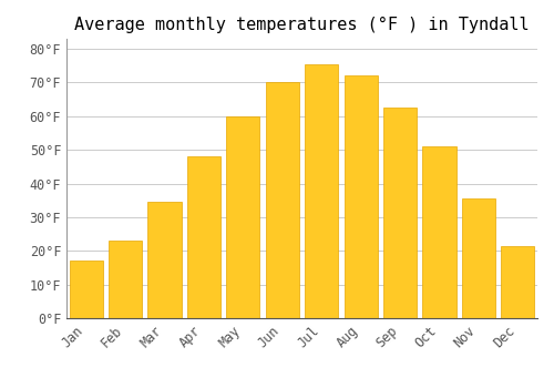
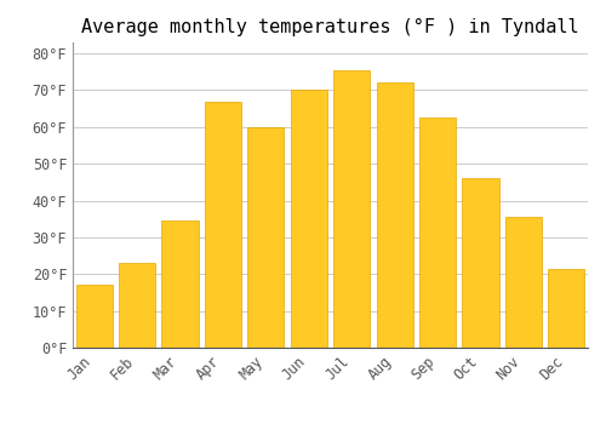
Apr: 48.0°F -> 67.0°F
Oct: 51.0°F -> 46.0°F
